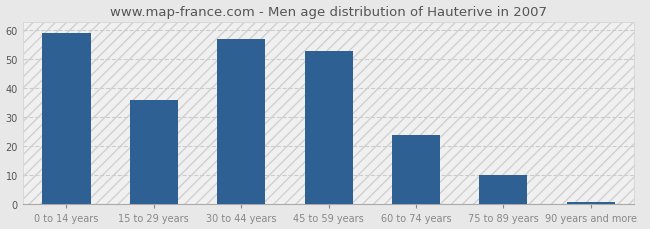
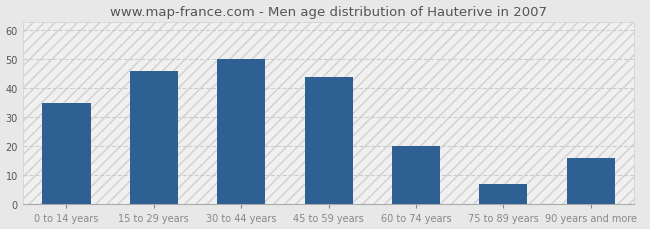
0 to 14 years: 59 -> 35
15 to 29 years: 36 -> 46
30 to 44 years: 57 -> 50
45 to 59 years: 53 -> 44
60 to 74 years: 24 -> 20
75 to 89 years: 10 -> 7
90 years and more: 1 -> 16
